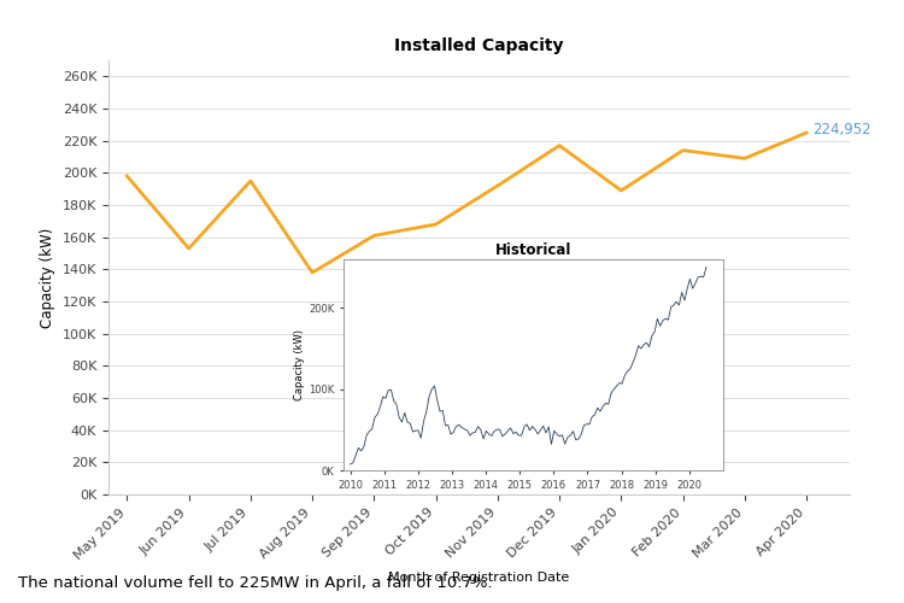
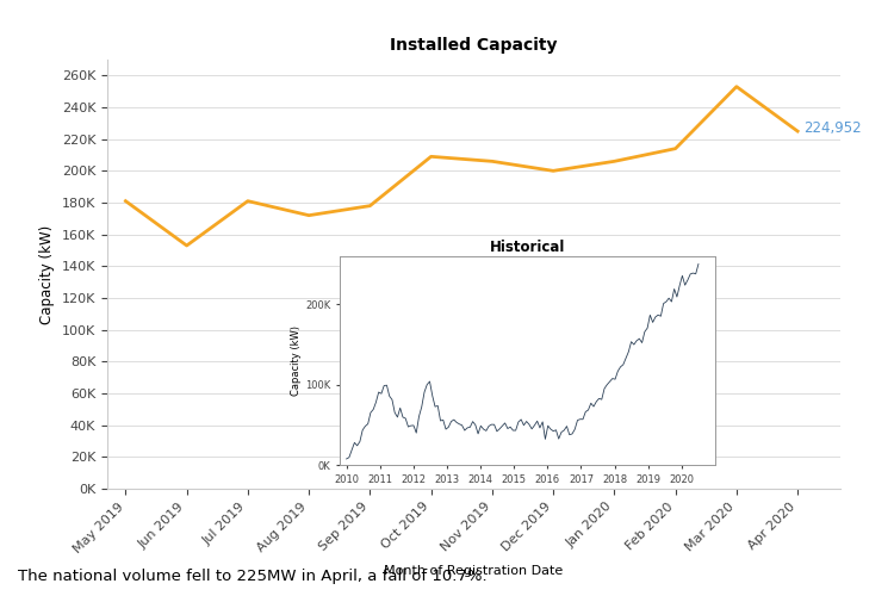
Installed Capacity/May 2019: 198K -> 181K
Installed Capacity/Jul 2019: 195K -> 181K
Installed Capacity/Aug 2019: 138K -> 172K
Installed Capacity/Sep 2019: 161K -> 178K
Installed Capacity/Oct 2019: 168K -> 209K
Installed Capacity/Nov 2019: 192K -> 206K
Installed Capacity/Dec 2019: 217K -> 200K
Installed Capacity/Jan 2020: 189K -> 206K
Installed Capacity/Mar 2020: 209K -> 253K
